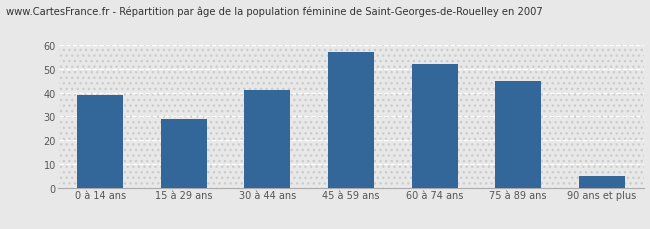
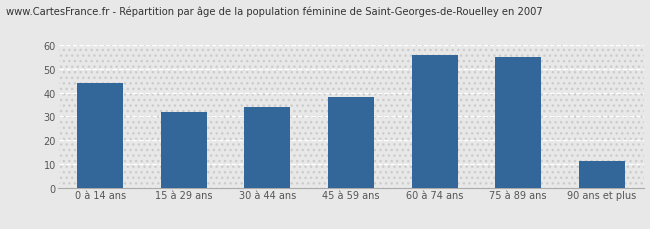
0 à 14 ans: 39 -> 44
15 à 29 ans: 29 -> 32
30 à 44 ans: 41 -> 34
45 à 59 ans: 57 -> 38
60 à 74 ans: 52 -> 56
75 à 89 ans: 45 -> 55
90 ans et plus: 5 -> 11
